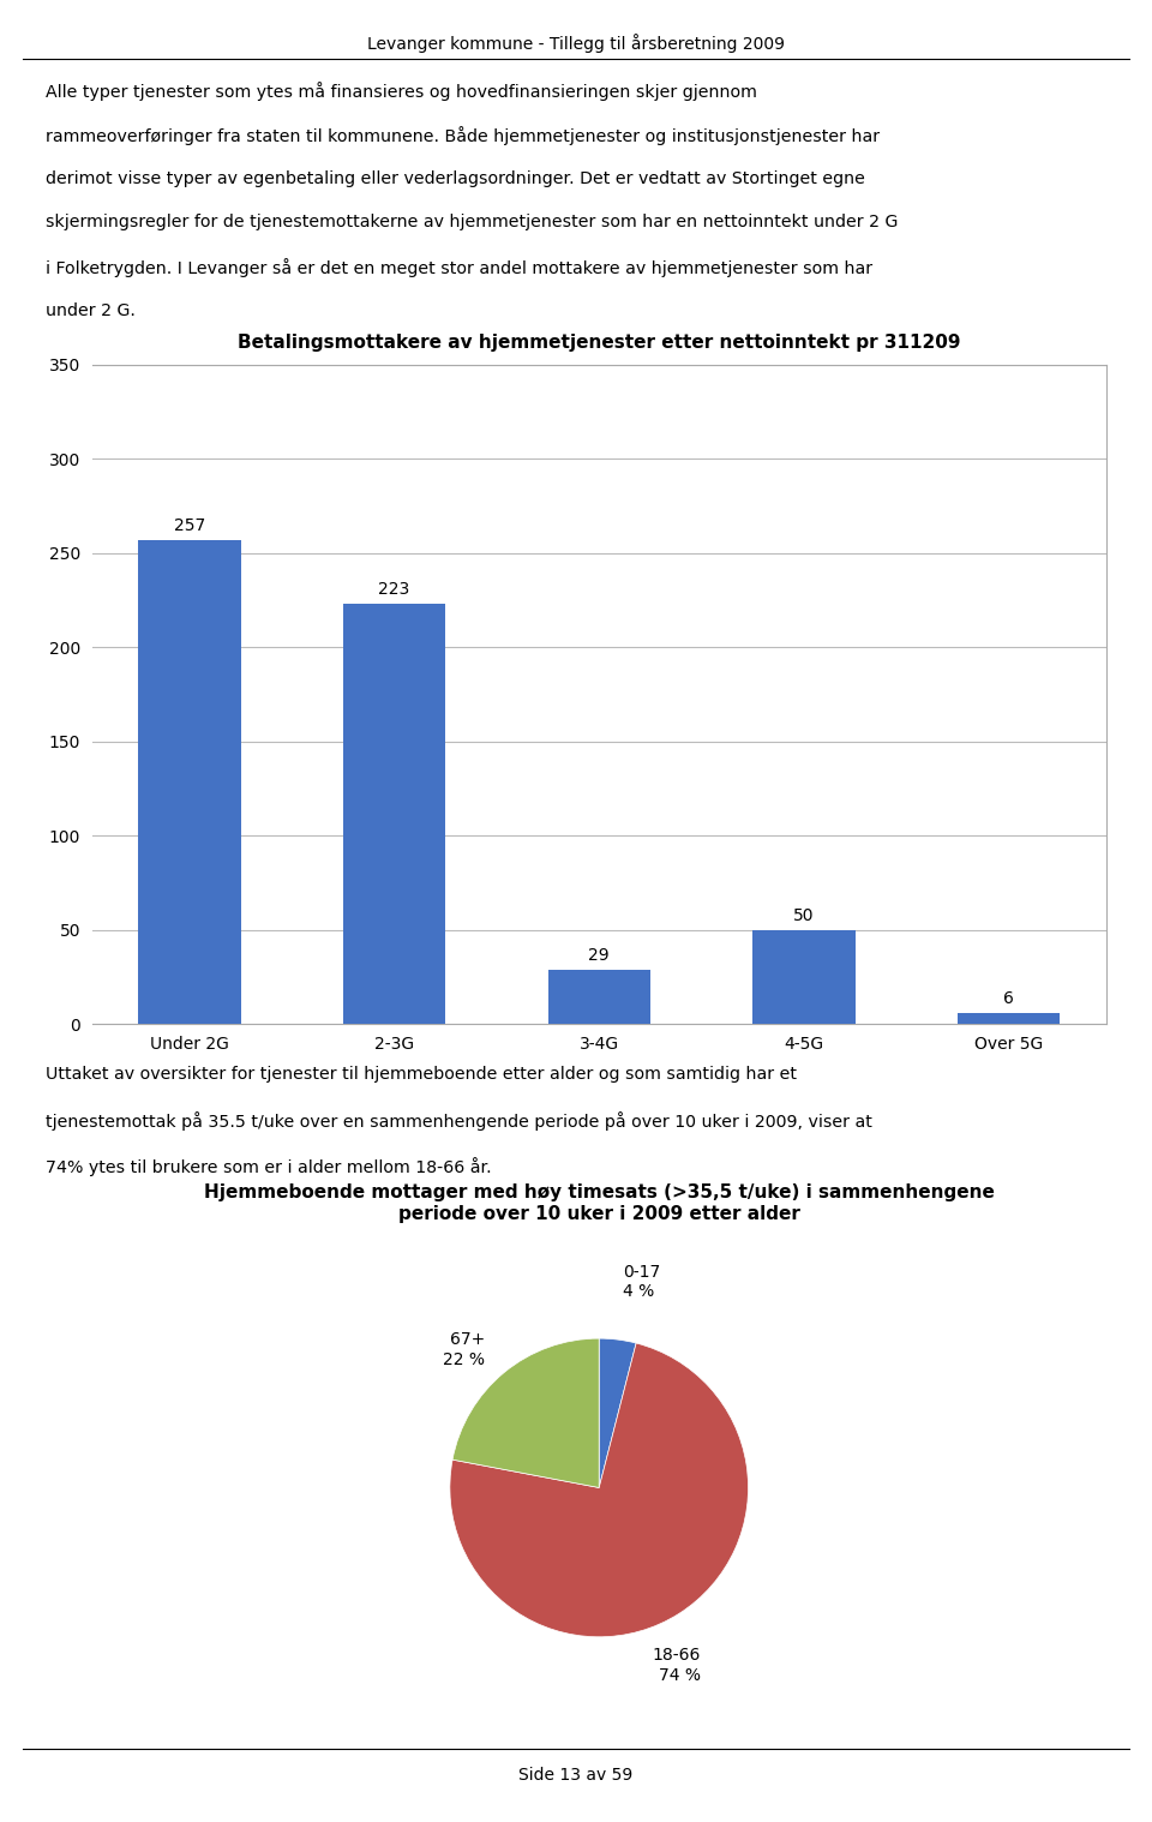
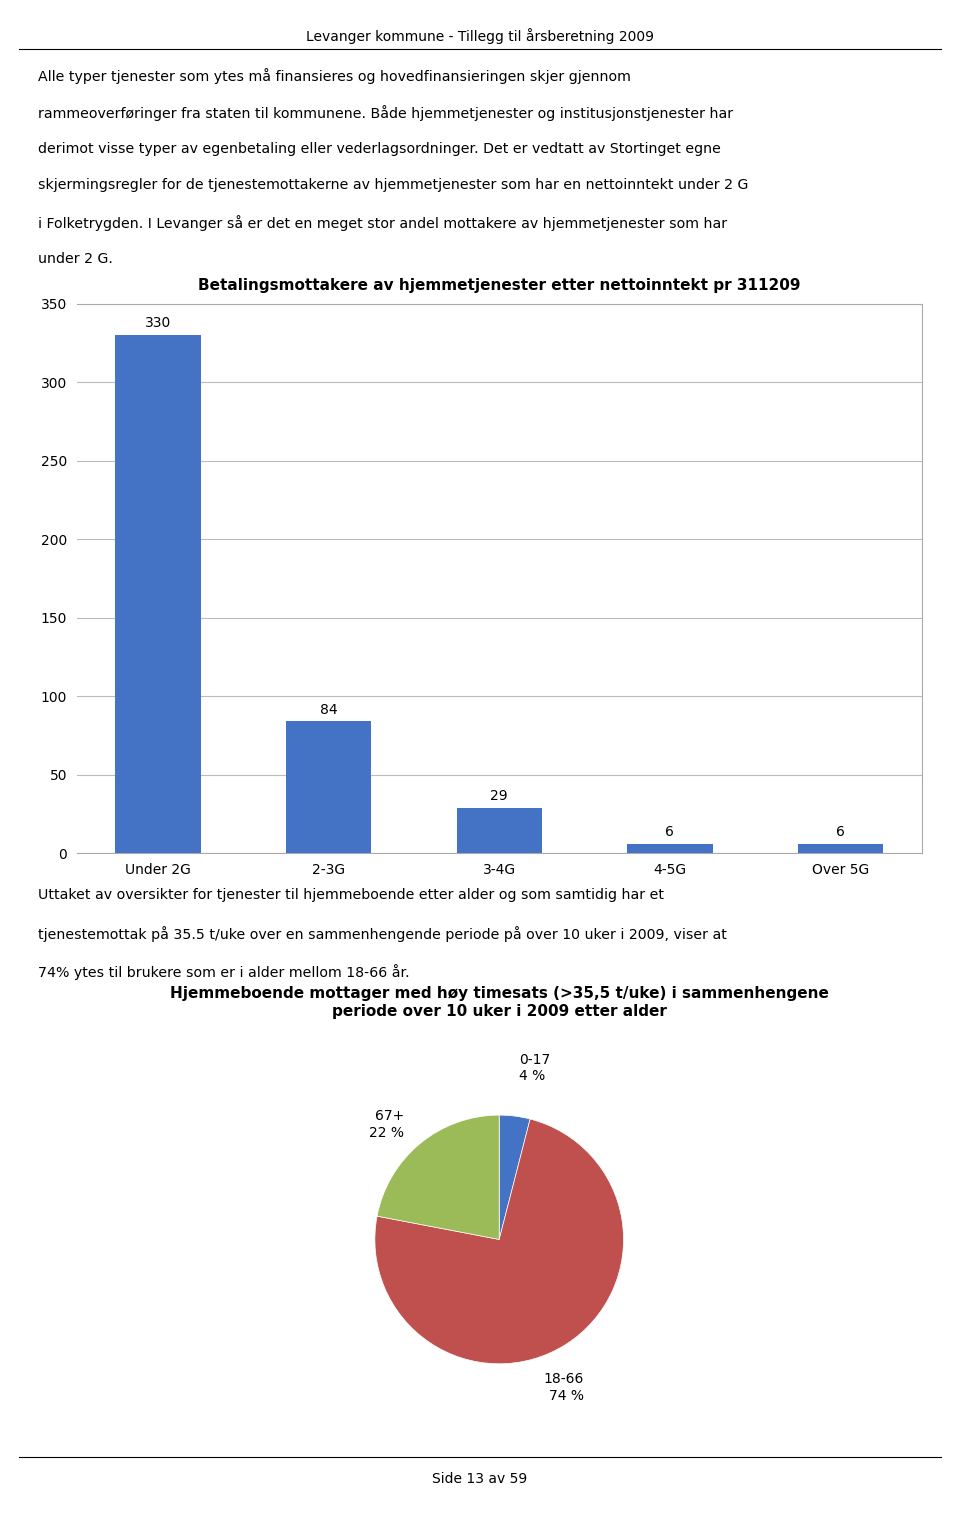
Under 2G: 257 -> 330
2-3G: 223 -> 84
4-5G: 50 -> 6
